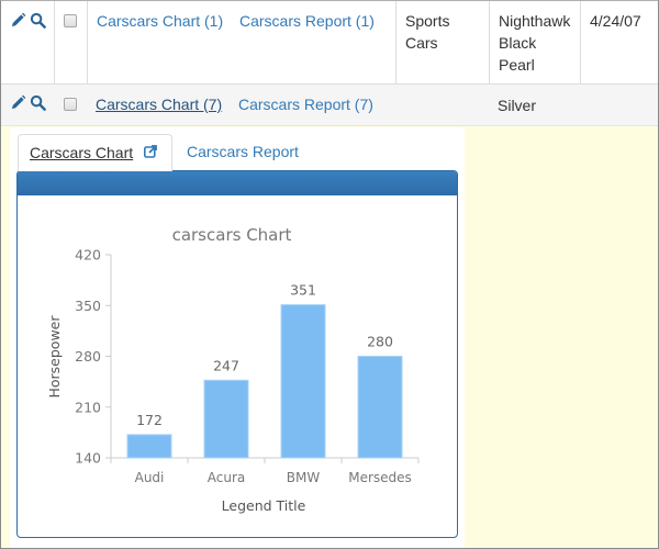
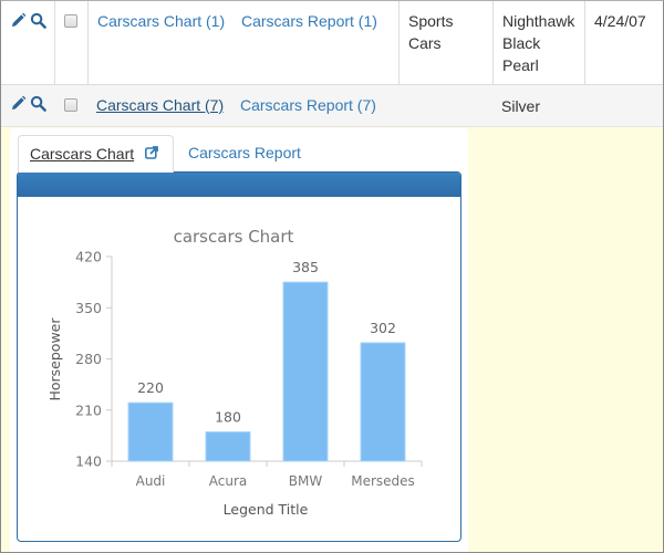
Audi: 172 -> 220
Acura: 247 -> 180
BMW: 351 -> 385
Mersedes: 280 -> 302
